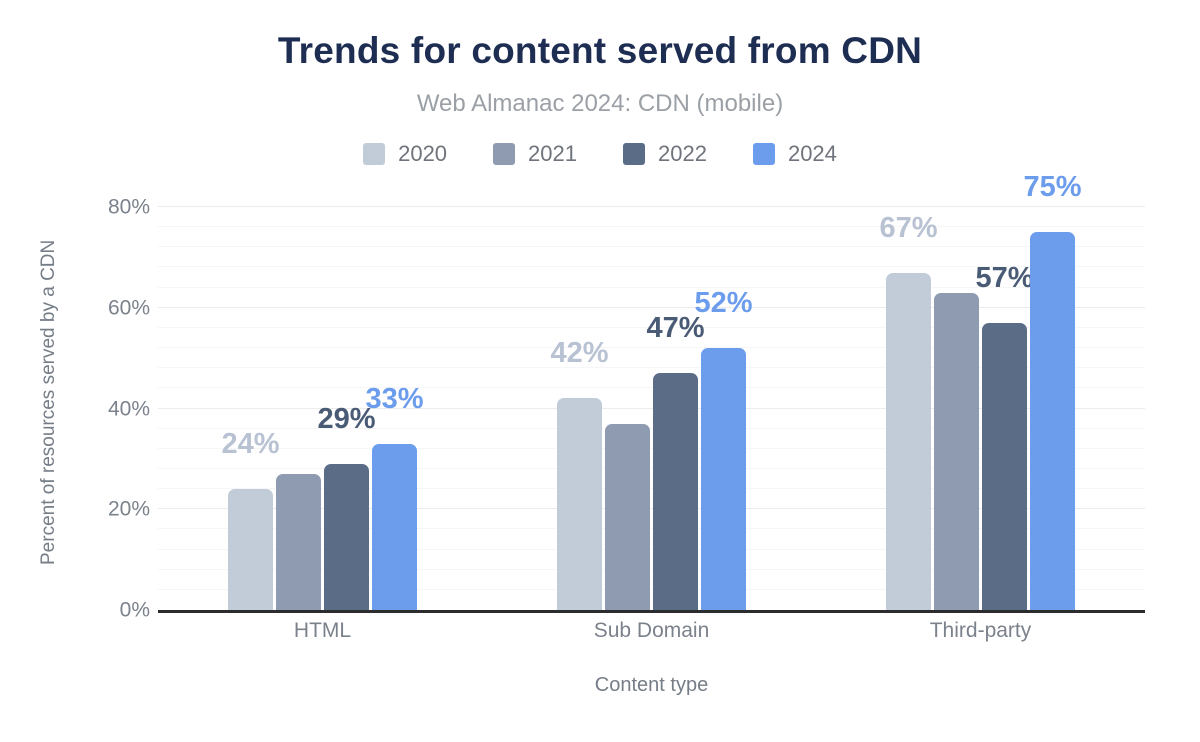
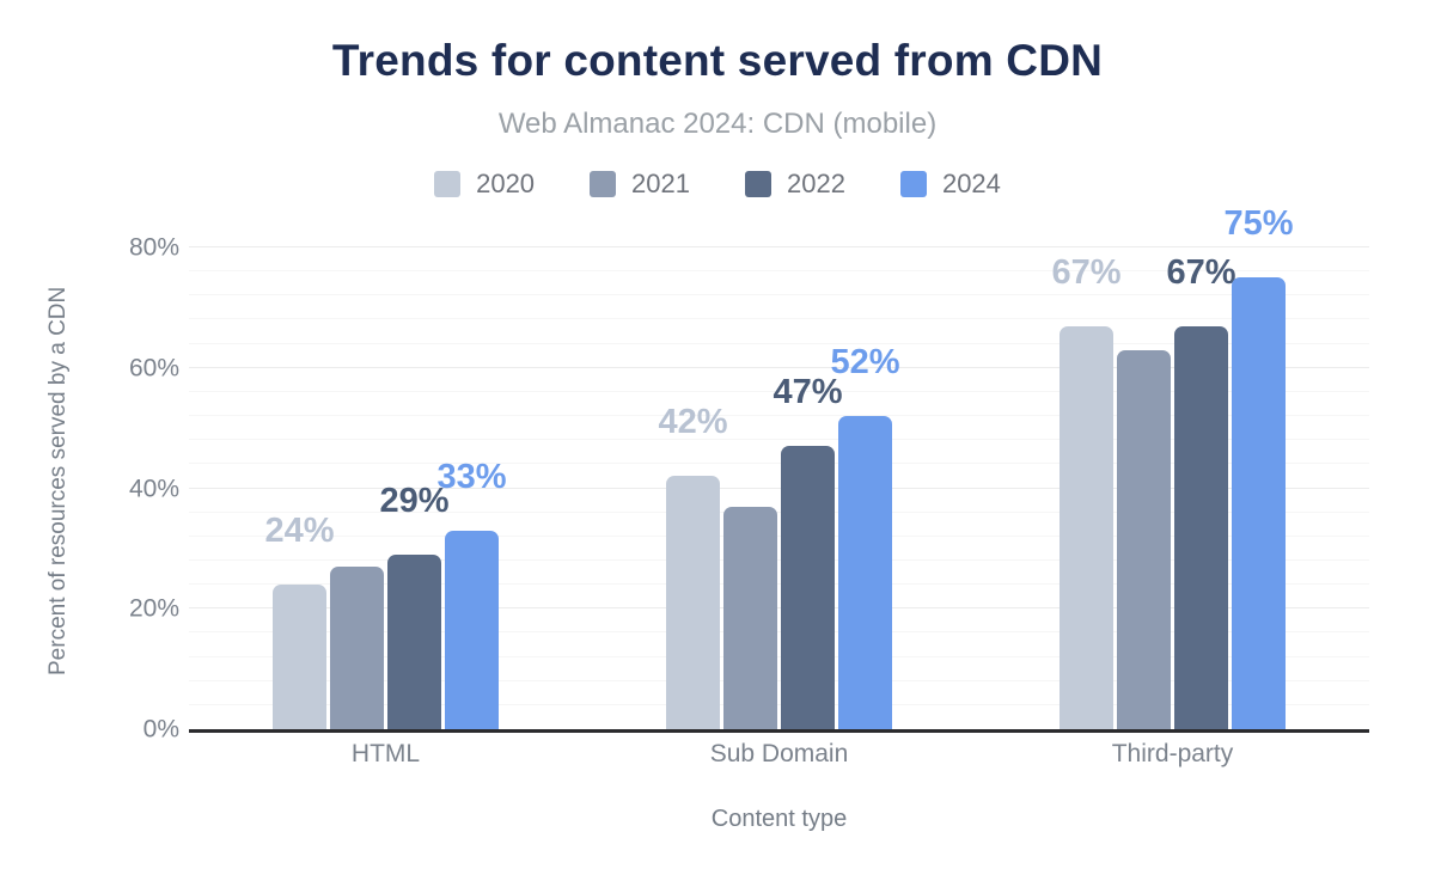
2022/Third-party: 57% -> 67%
